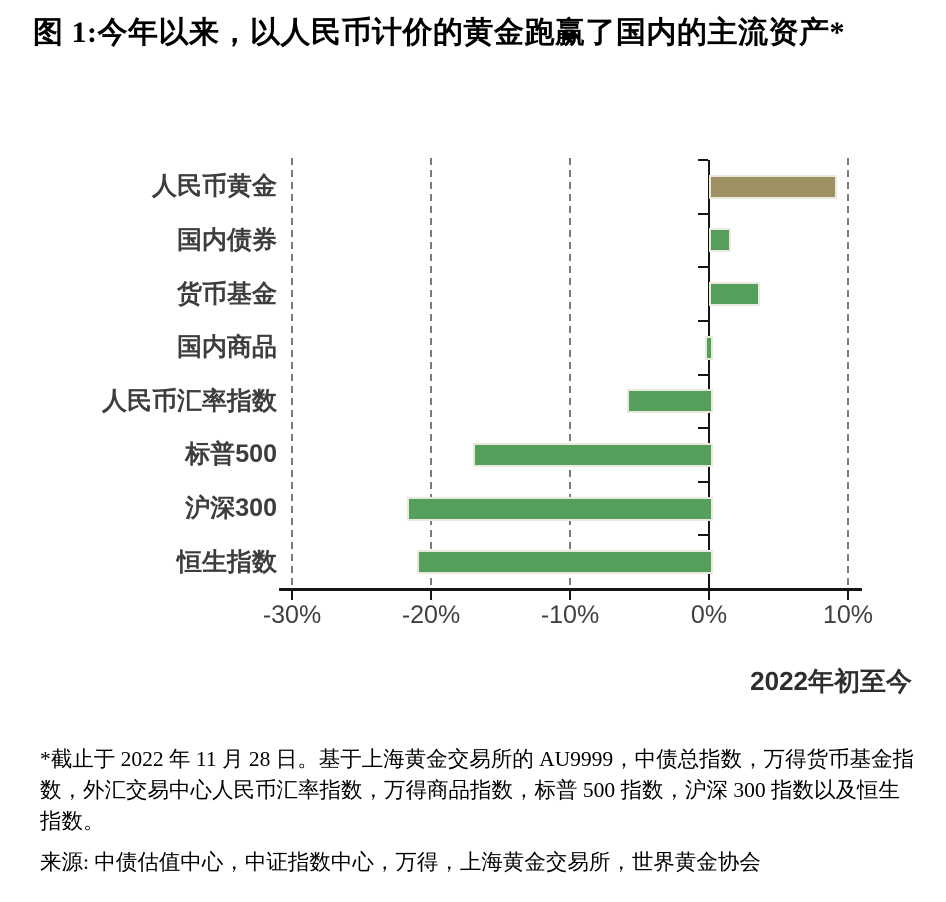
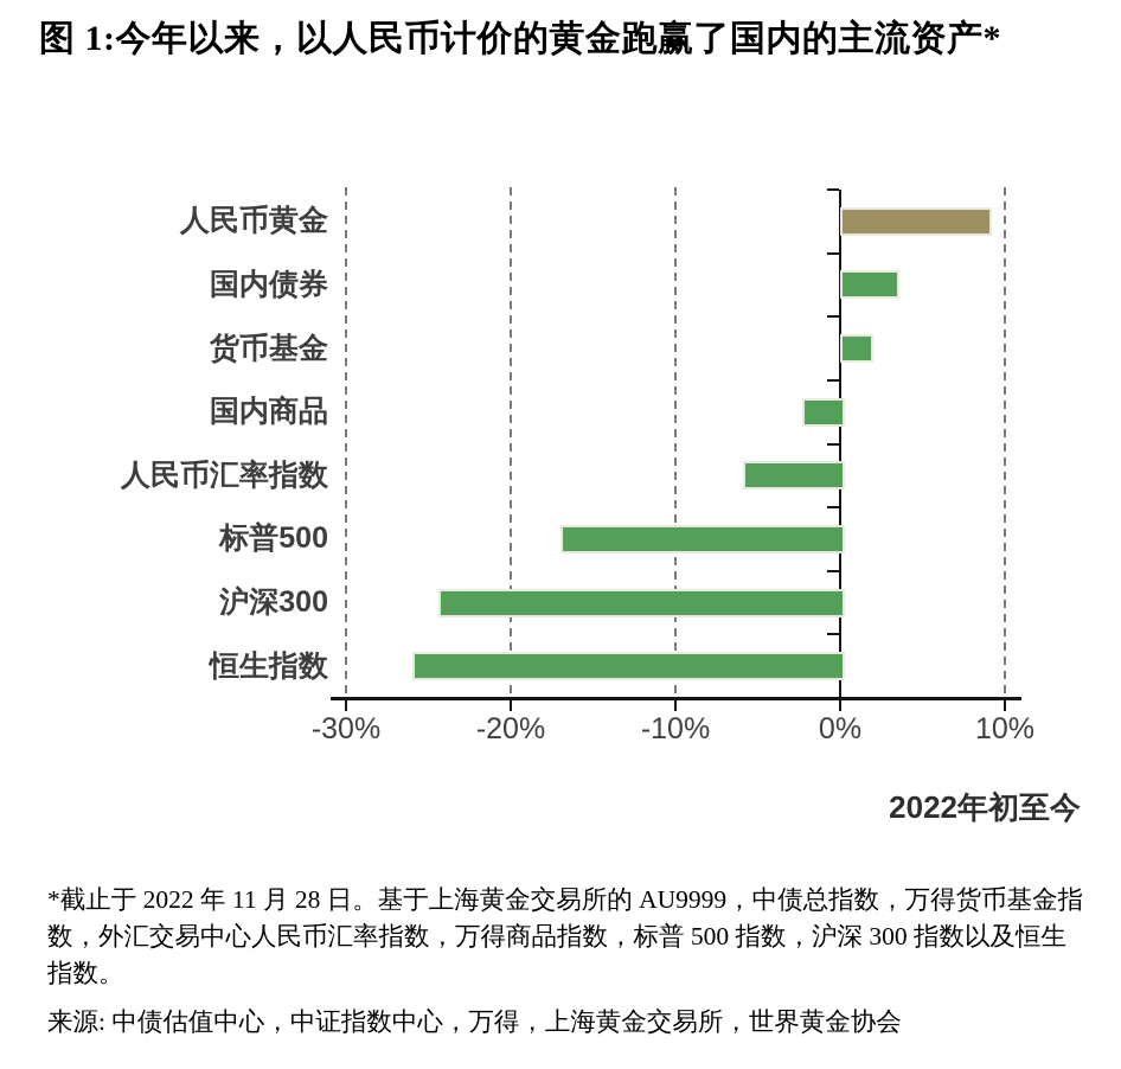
国内债券: 1.3% -> 3.3%
货币基金: 3.4% -> 1.7%
国内商品: -0.3% -> -2.3%
沪深300: -21.7% -> -24.4%
恒生指数: -21.0% -> -26.0%
